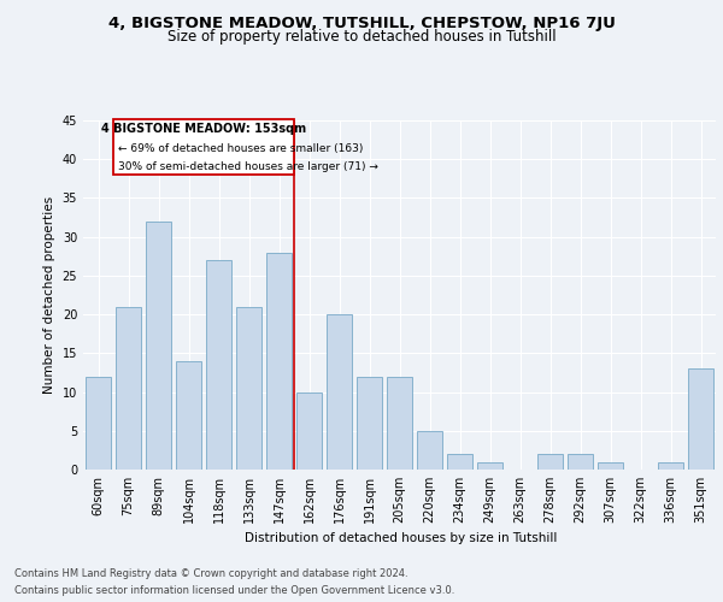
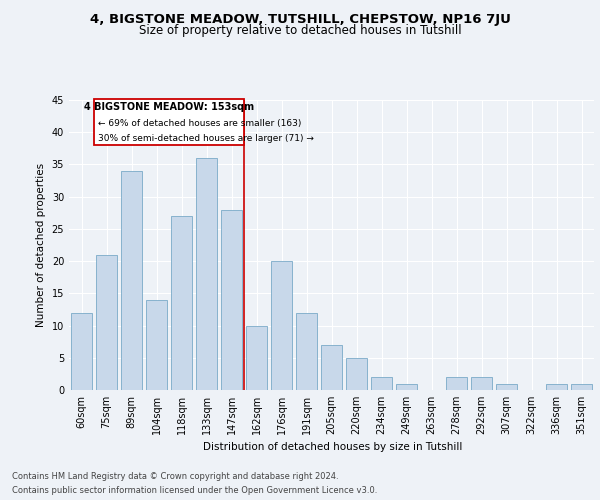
89sqm: 32 -> 34
133sqm: 21 -> 36
205sqm: 12 -> 7
351sqm: 13 -> 1
